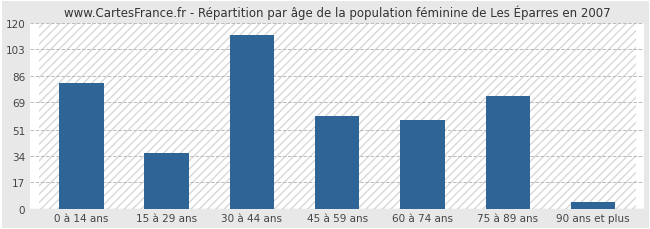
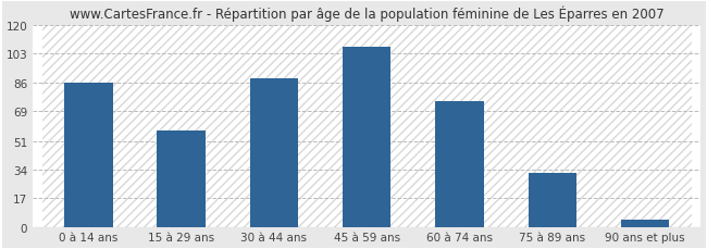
0 à 14 ans: 81 -> 86
15 à 29 ans: 36 -> 57
30 à 44 ans: 112 -> 88
45 à 59 ans: 60 -> 107
60 à 74 ans: 57 -> 75
75 à 89 ans: 73 -> 32
